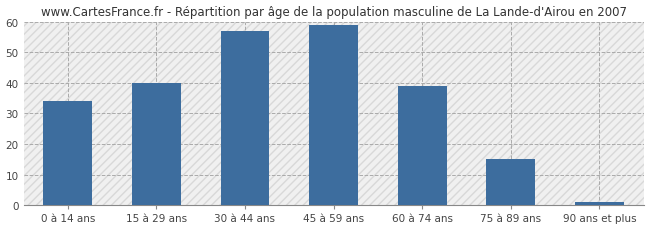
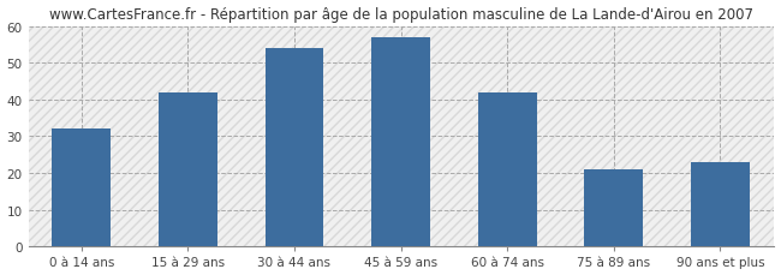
0 à 14 ans: 34 -> 32
15 à 29 ans: 40 -> 42
30 à 44 ans: 57 -> 54
45 à 59 ans: 59 -> 57
60 à 74 ans: 39 -> 42
75 à 89 ans: 15 -> 21
90 ans et plus: 1 -> 23
